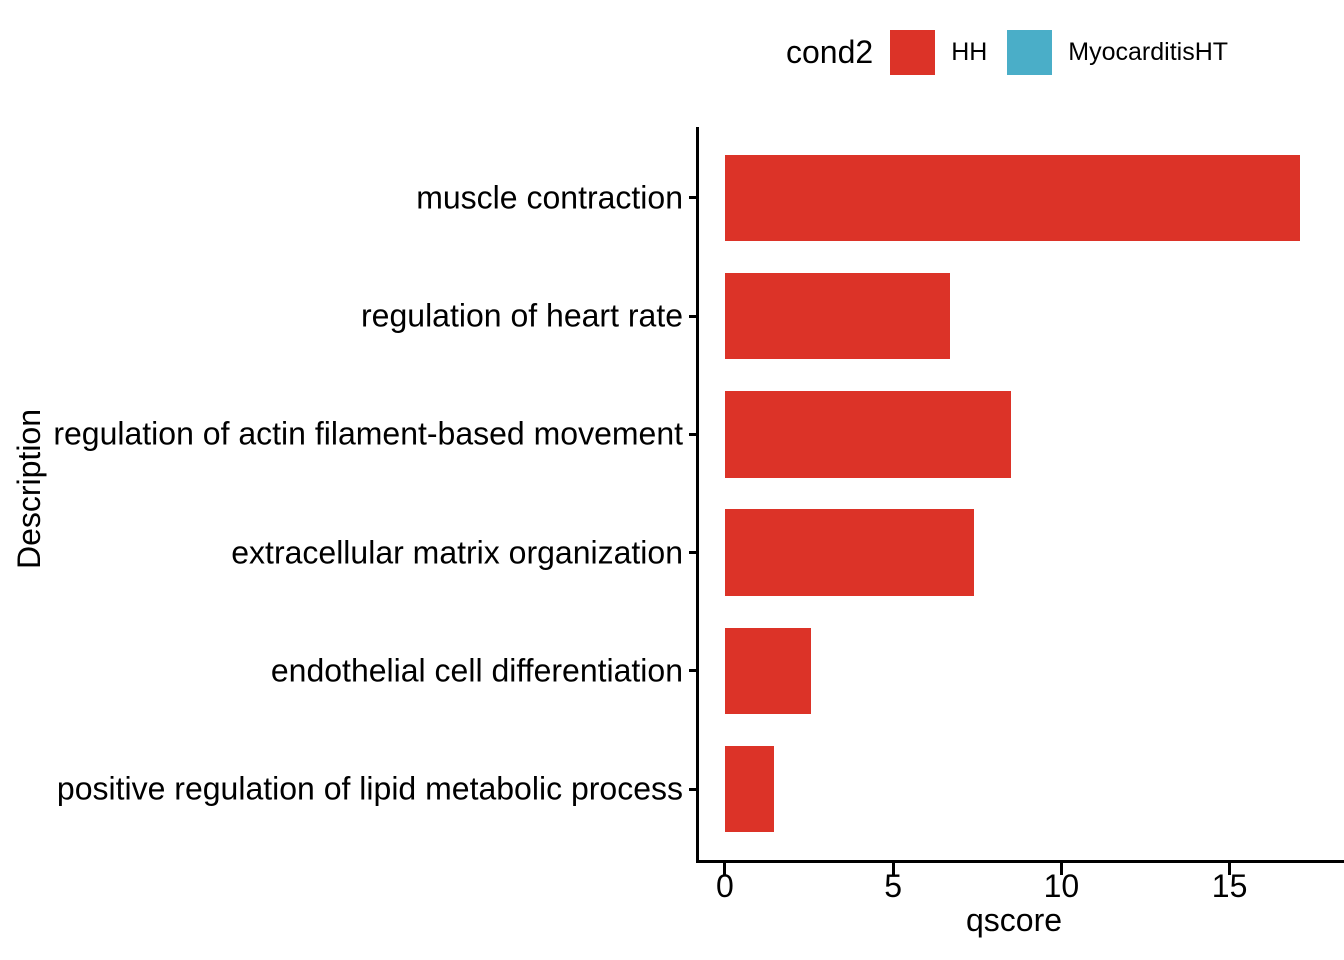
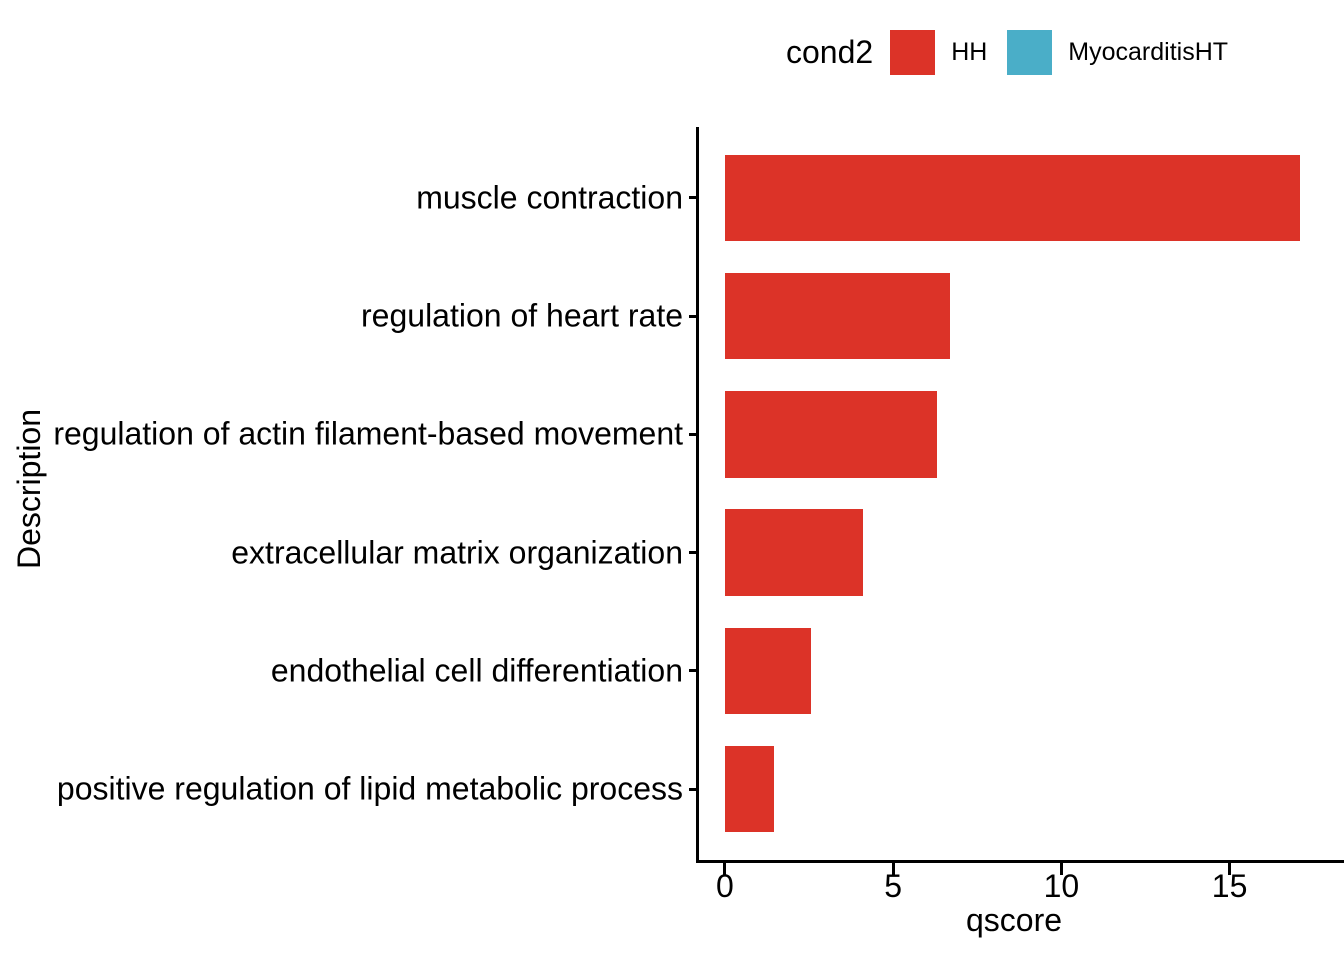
regulation of actin filament-based movement: 8.5 -> 6.3
extracellular matrix organization: 7.4 -> 4.1
